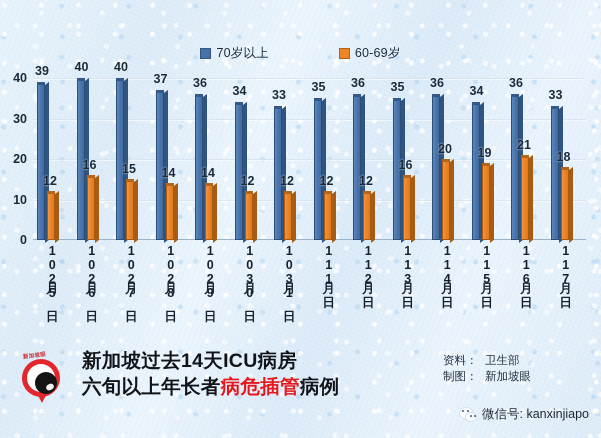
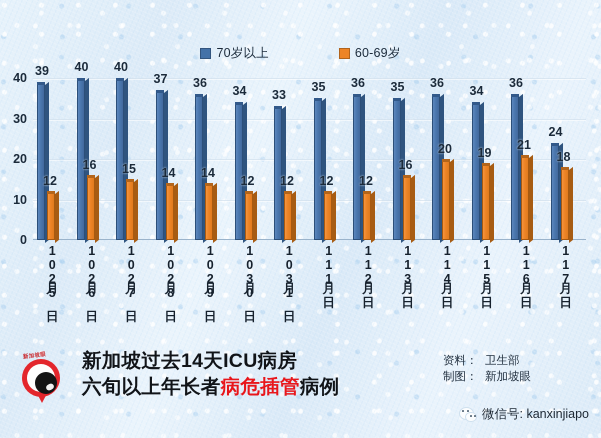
70岁以上/11月7日: 33 -> 24
